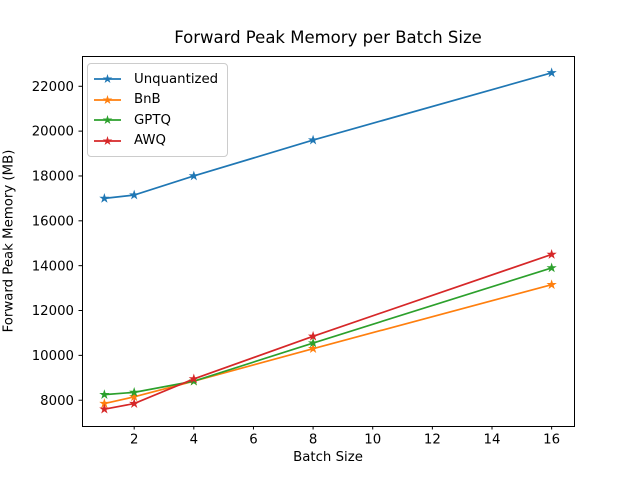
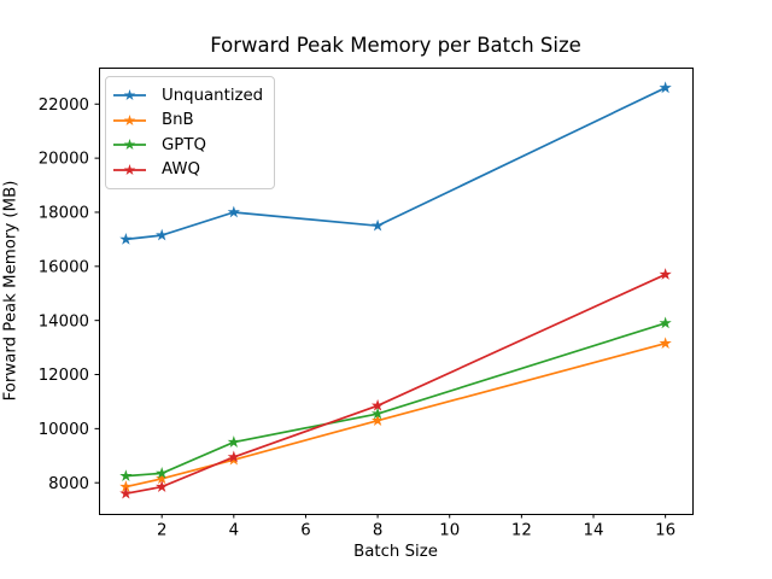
GPTQ/4: 8800 -> 9500
Unquantized/8: 19600 -> 17500
AWQ/16: 14500 -> 15700
